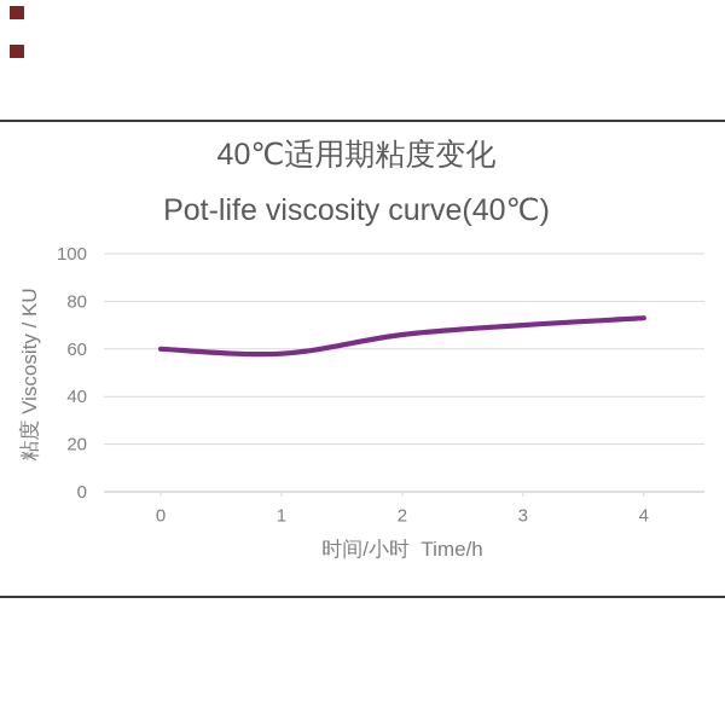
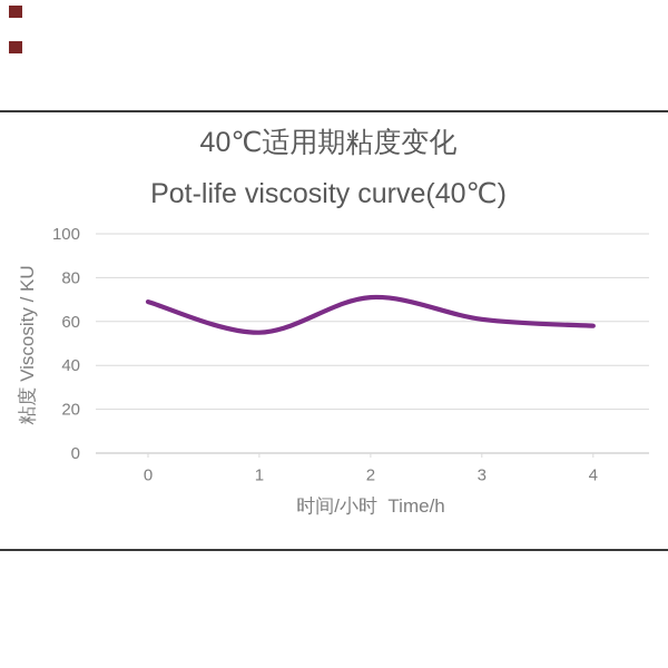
0: 60 -> 69
1: 58 -> 55
2: 66 -> 71
3: 70 -> 61
4: 73 -> 58
